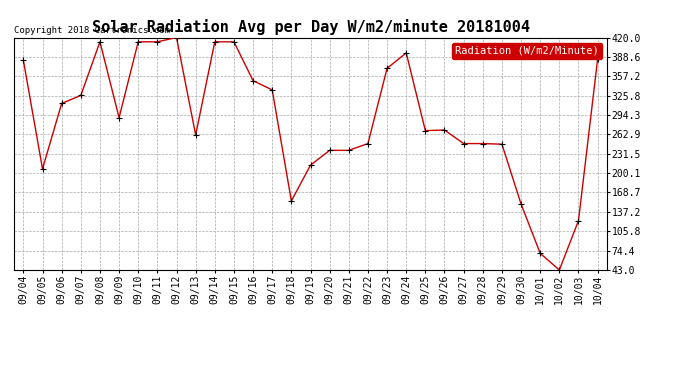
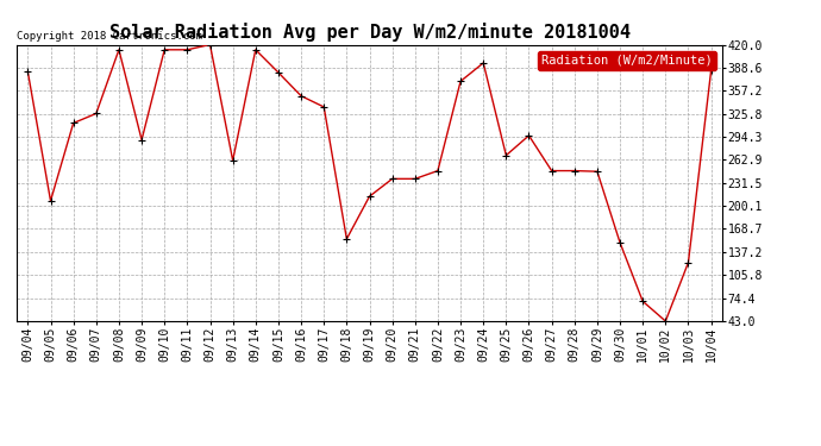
09/15: 413 -> 382
09/26: 270 -> 296
